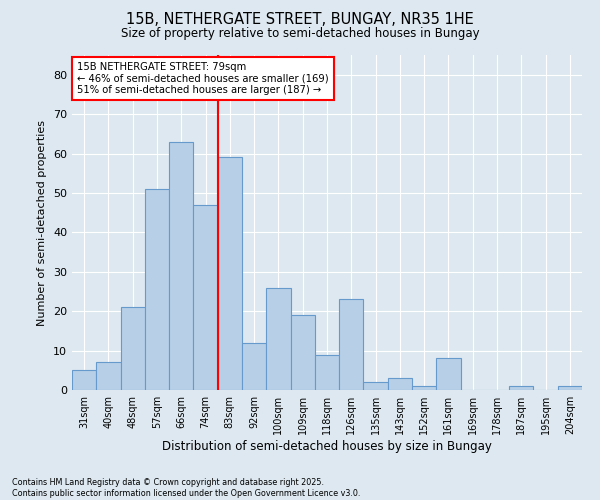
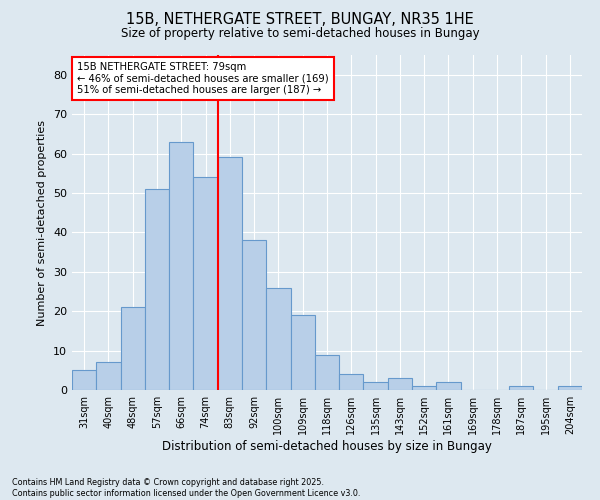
74sqm: 47 -> 54
92sqm: 12 -> 38
126sqm: 23 -> 4
161sqm: 8 -> 2
